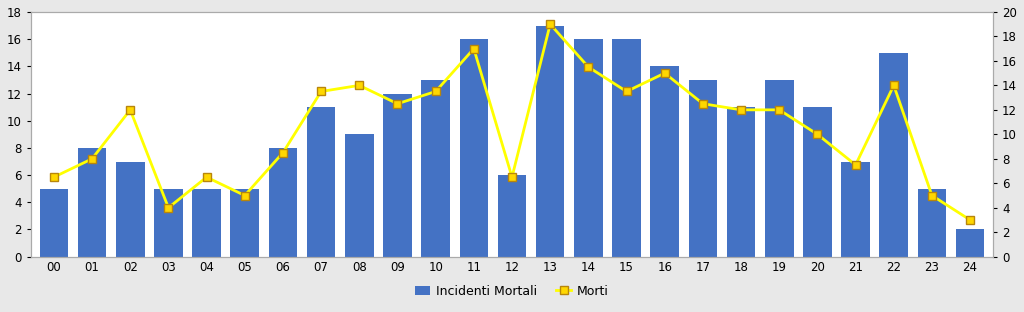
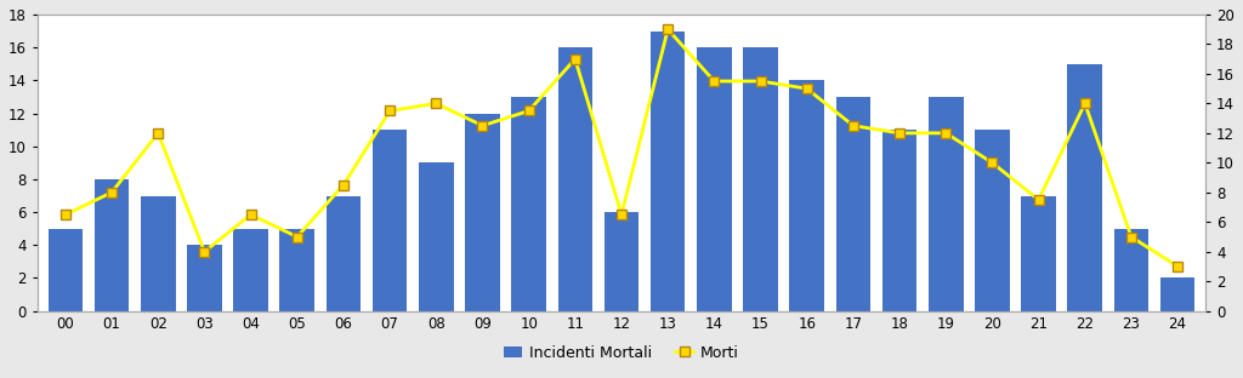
Incidenti Mortali/03: 5 -> 4
Incidenti Mortali/06: 8 -> 7
Morti/15: 13.5 -> 15.5
